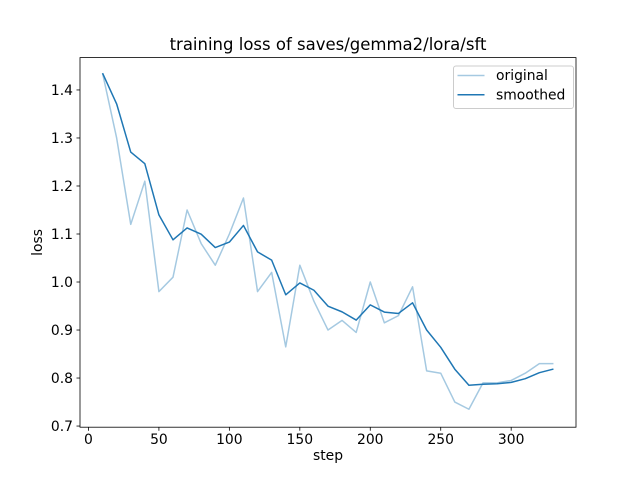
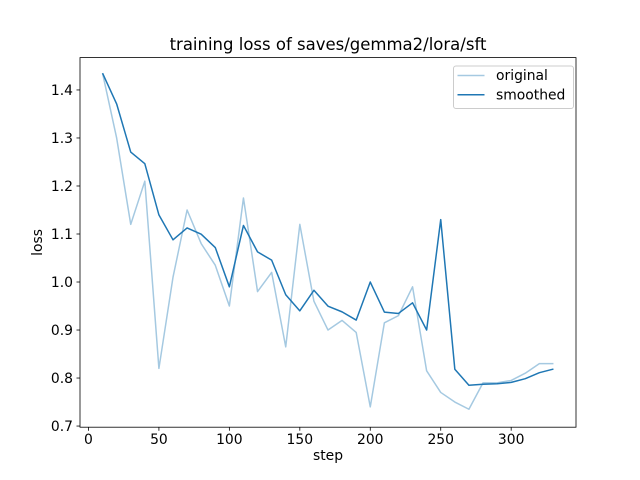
original/50: 0.98 -> 0.82
original/100: 1.10 -> 0.95
smoothed/100: 1.08 -> 0.99
original/150: 1.03 -> 1.12
smoothed/150: 1.00 -> 0.94
original/200: 1.00 -> 0.74
smoothed/200: 0.95 -> 1.00
original/250: 0.81 -> 0.77
smoothed/250: 0.86 -> 1.13
